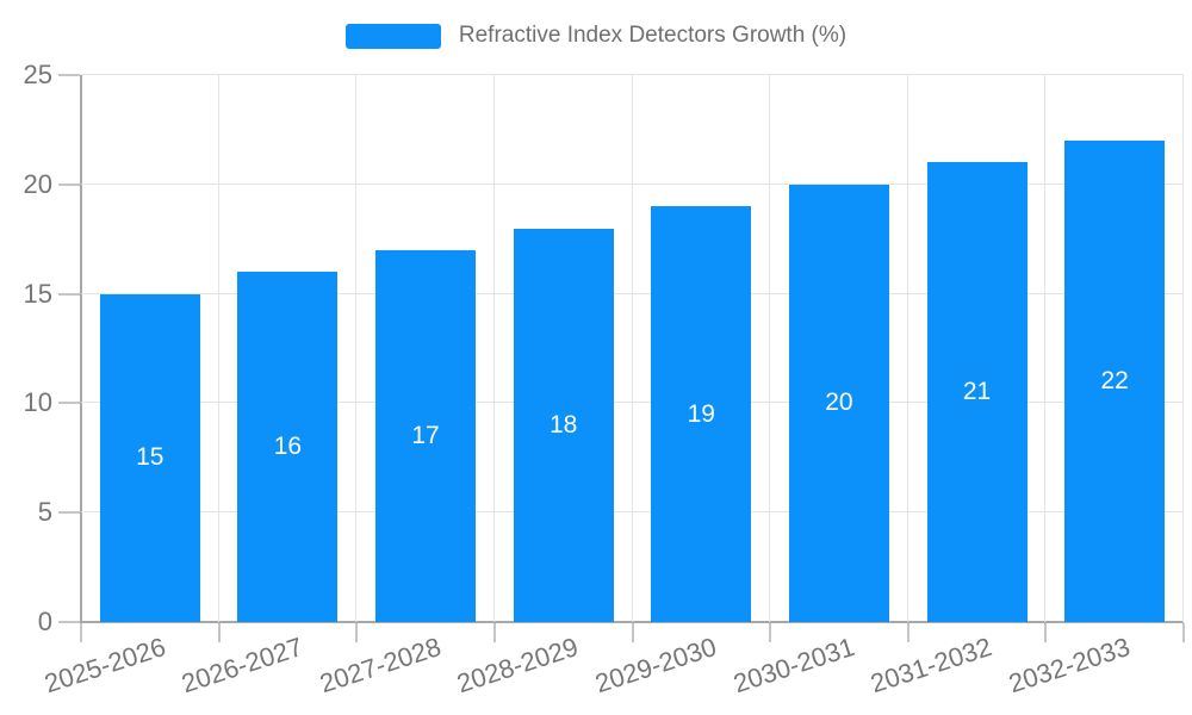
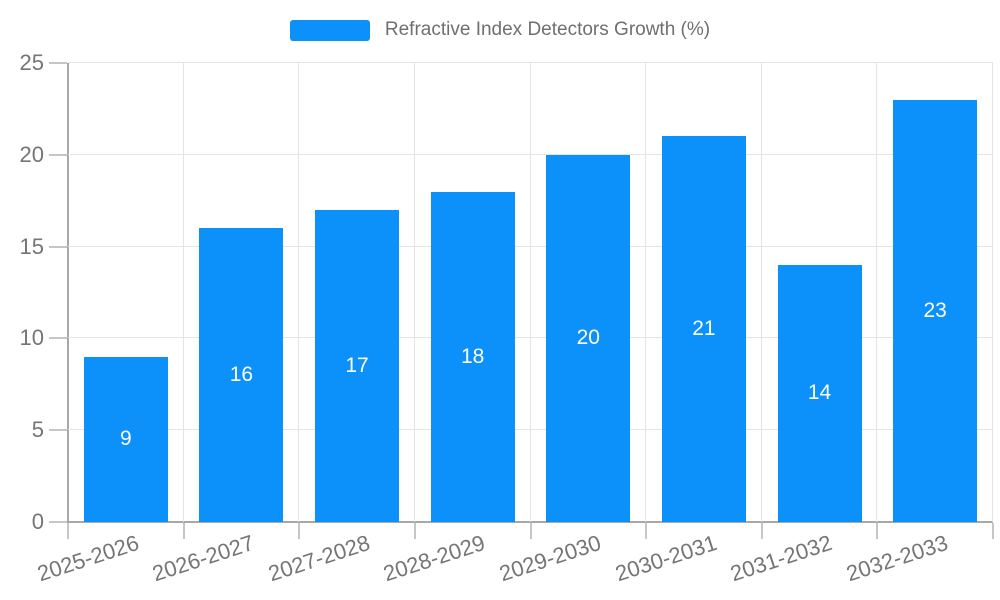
2025-2026: 15 -> 9
2029-2030: 19 -> 20
2030-2031: 20 -> 21
2031-2032: 21 -> 14
2032-2033: 22 -> 23
